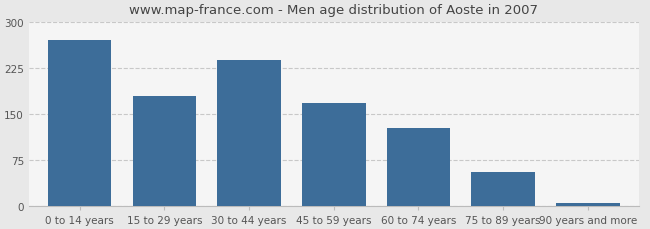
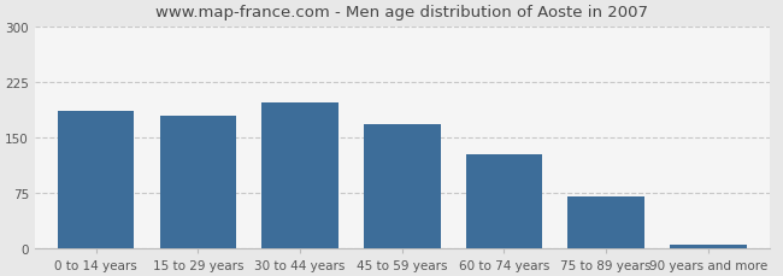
0 to 14 years: 270 -> 186
30 to 44 years: 238 -> 196
75 to 89 years: 55 -> 70
